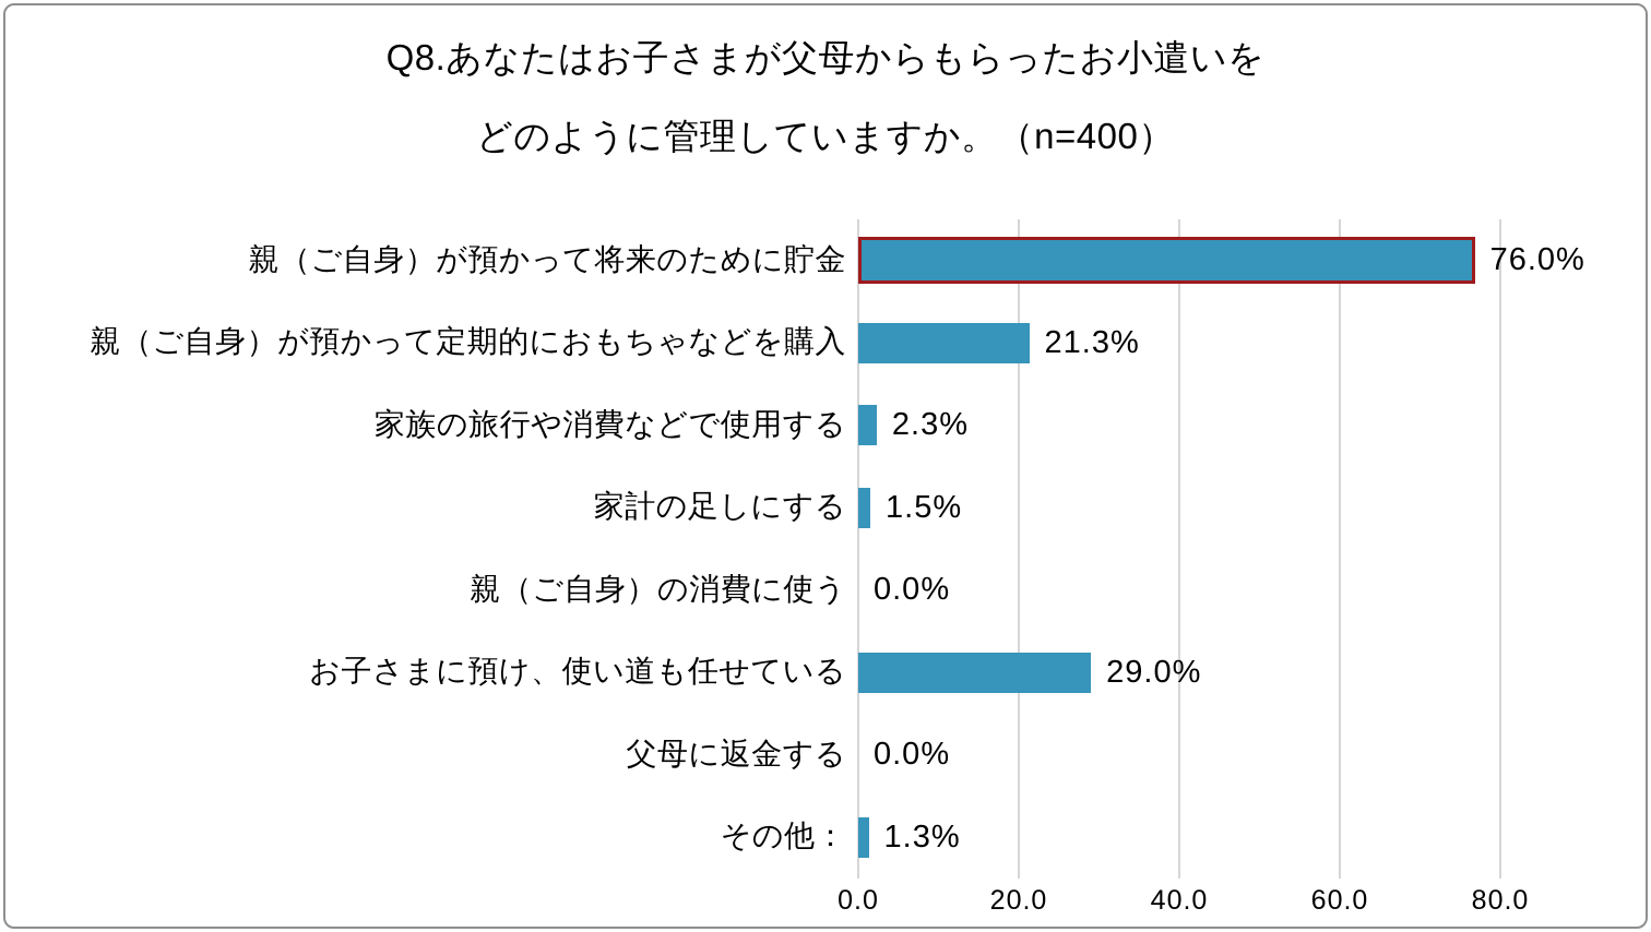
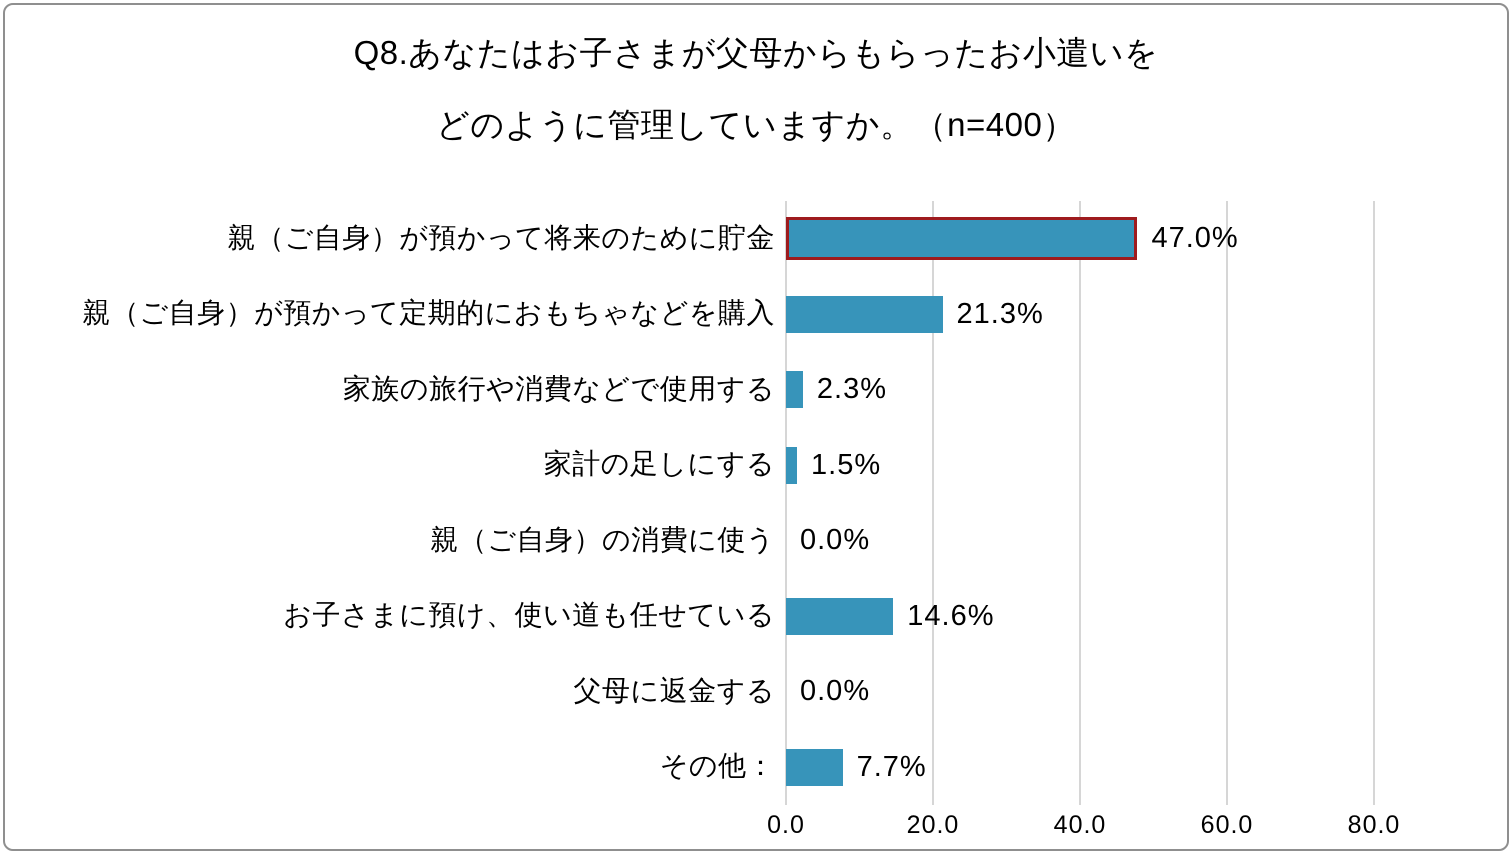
親（ご自身）が預かって将来のために貯金: 76.0% -> 47.0%
お子さまに預け、使い道も任せている: 29.0% -> 14.6%
その他：: 1.3% -> 7.7%
